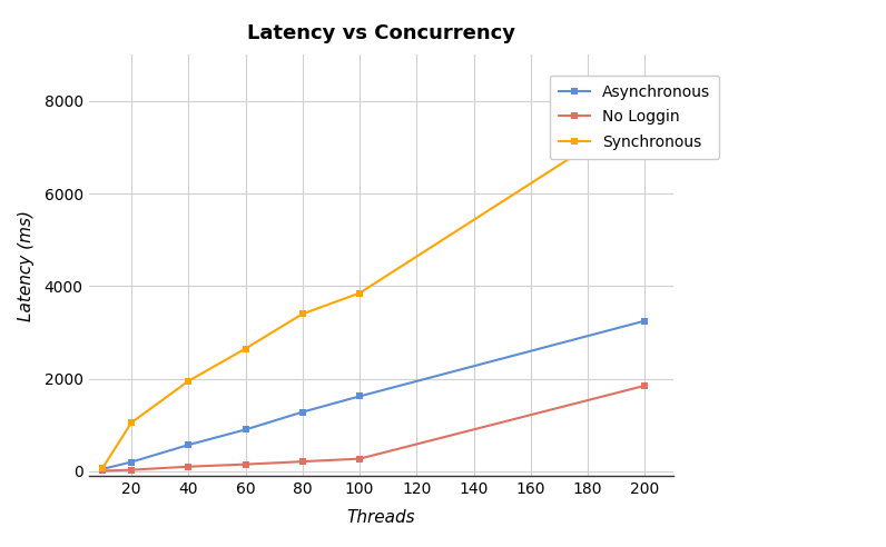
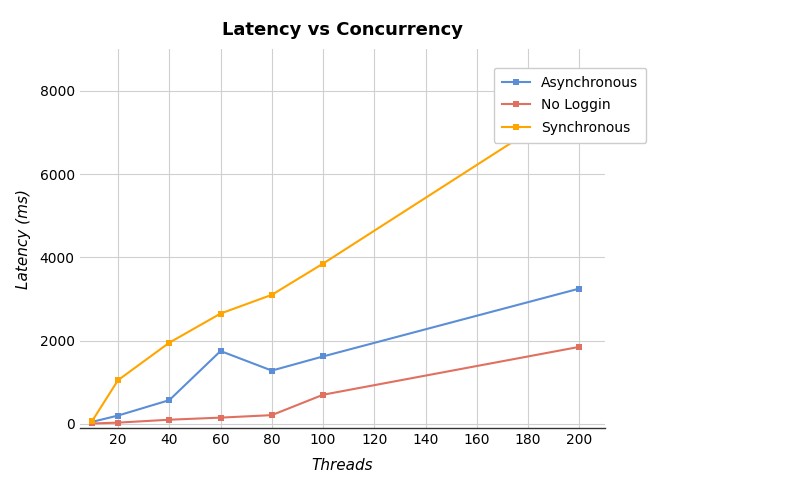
Asynchronous/60: 900 -> 1750
Synchronous/80: 3400 -> 3100
No Loggin/100: 270 -> 700
